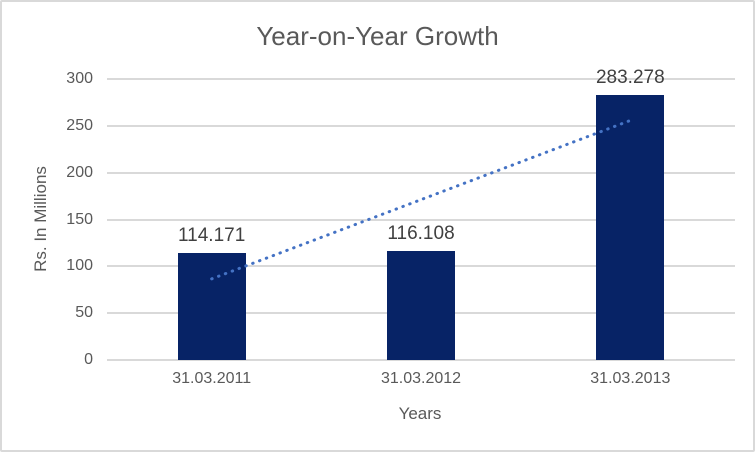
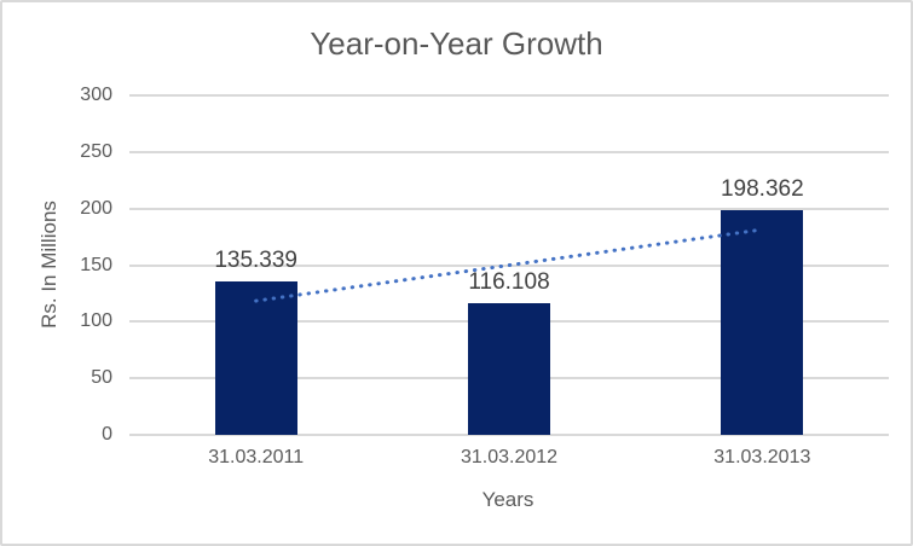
31.03.2011: 114.171 -> 135.339
31.03.2013: 283.278 -> 198.362
